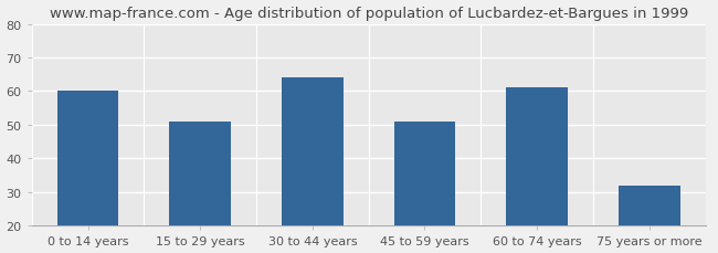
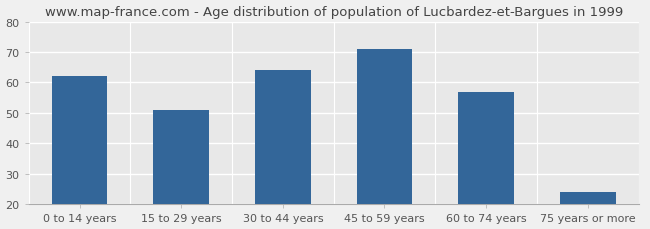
0 to 14 years: 60 -> 62
45 to 59 years: 51 -> 71
60 to 74 years: 61 -> 57
75 years or more: 32 -> 24
